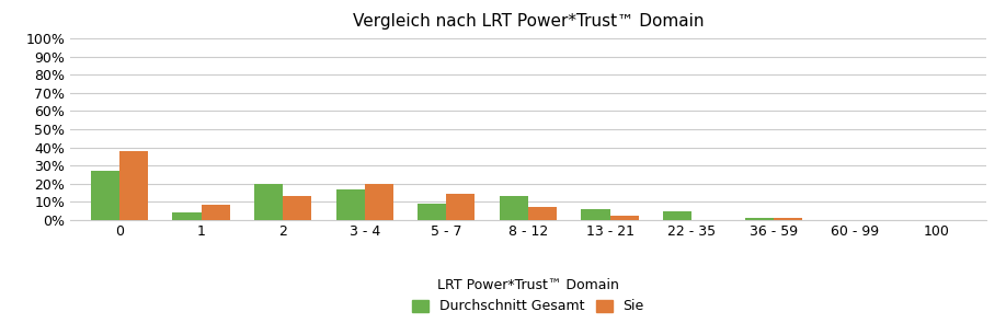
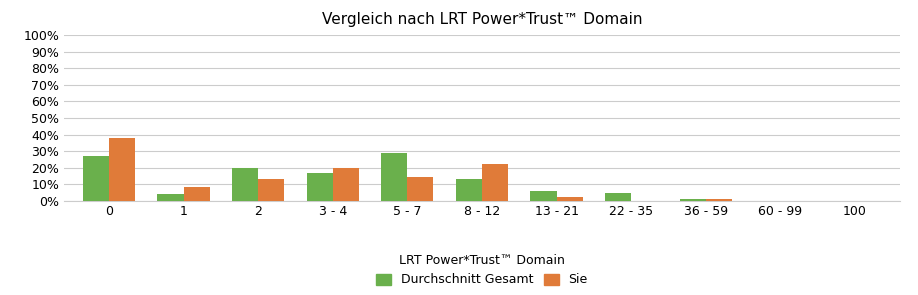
Durchschnitt Gesamt/5 - 7: 9% -> 29%
Sie/8 - 12: 7% -> 22%
